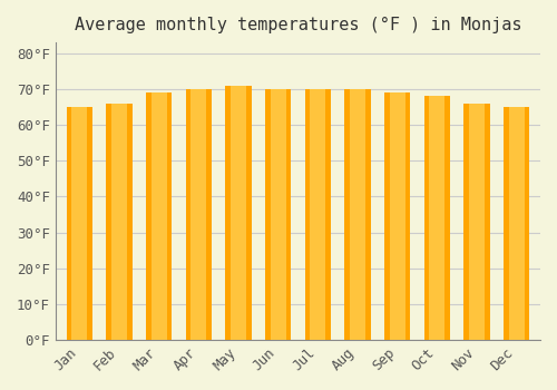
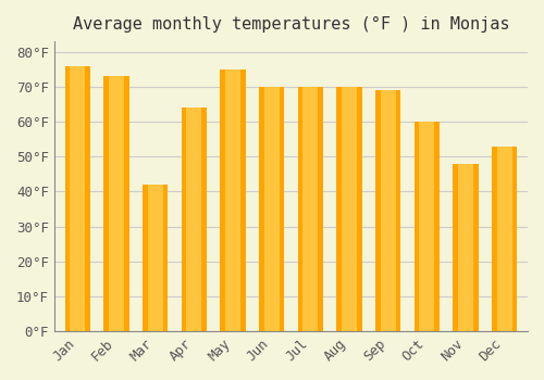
Jan: 65°F -> 76°F
Feb: 66°F -> 73°F
Mar: 69°F -> 42°F
Apr: 70°F -> 64°F
May: 71°F -> 75°F
Oct: 68°F -> 60°F
Nov: 66°F -> 48°F
Dec: 65°F -> 53°F
